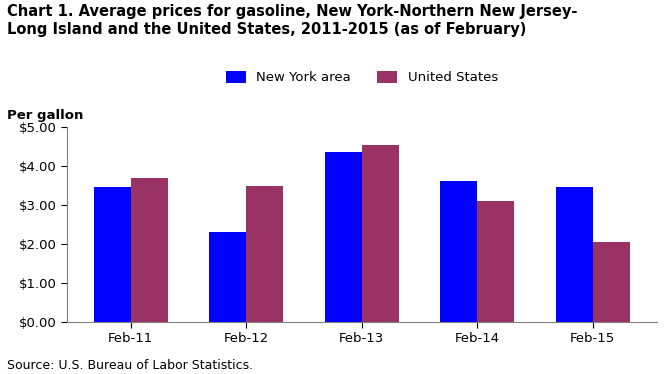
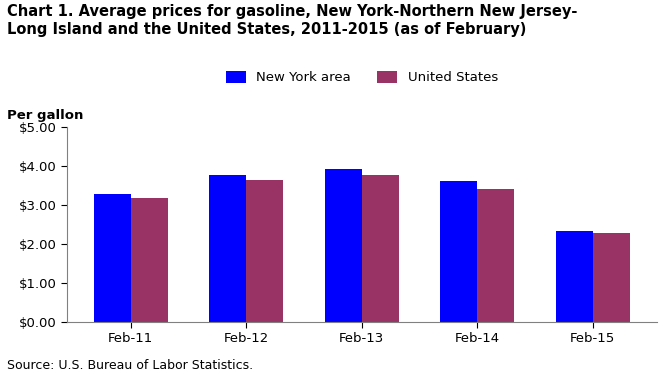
New York area/Feb-11: $3.45 -> $3.28
United States/Feb-11: $3.70 -> $3.17
New York area/Feb-12: $2.30 -> $3.78
United States/Feb-12: $3.50 -> $3.65
New York area/Feb-13: $4.35 -> $3.93
United States/Feb-13: $4.55 -> $3.78
United States/Feb-14: $3.10 -> $3.41
New York area/Feb-15: $3.45 -> $2.32
United States/Feb-15: $2.05 -> $2.29
